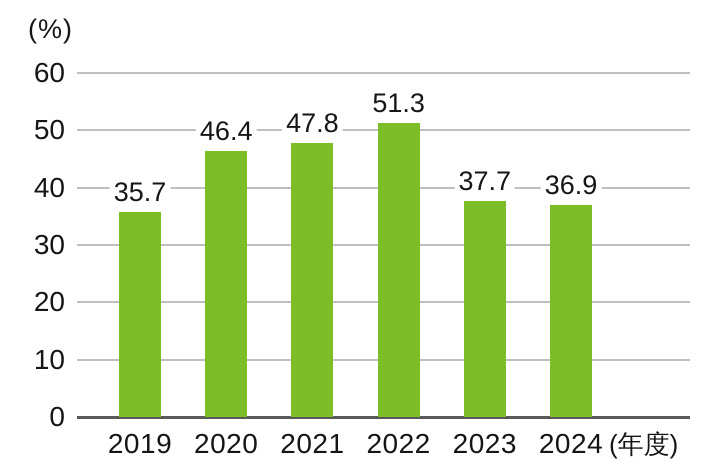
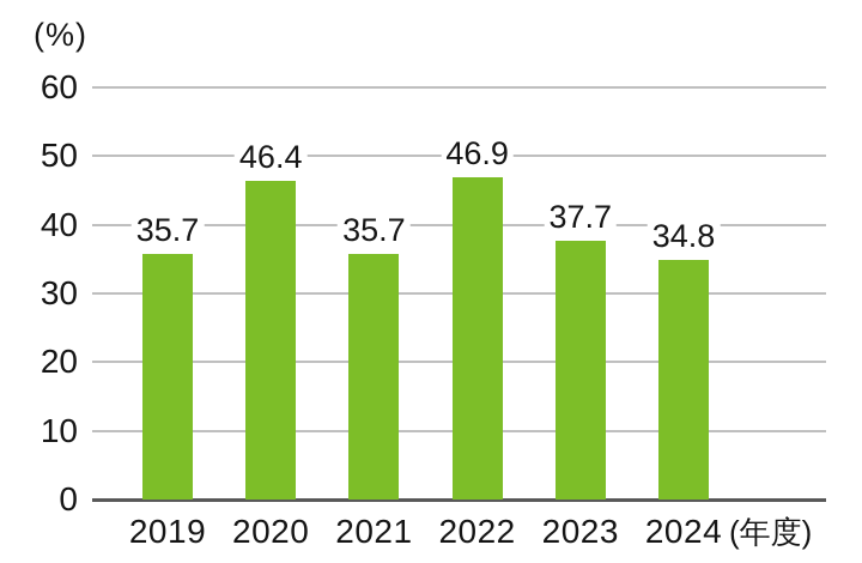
2021: 47.8 -> 35.7
2022: 51.3 -> 46.9
2024: 36.9 -> 34.8
